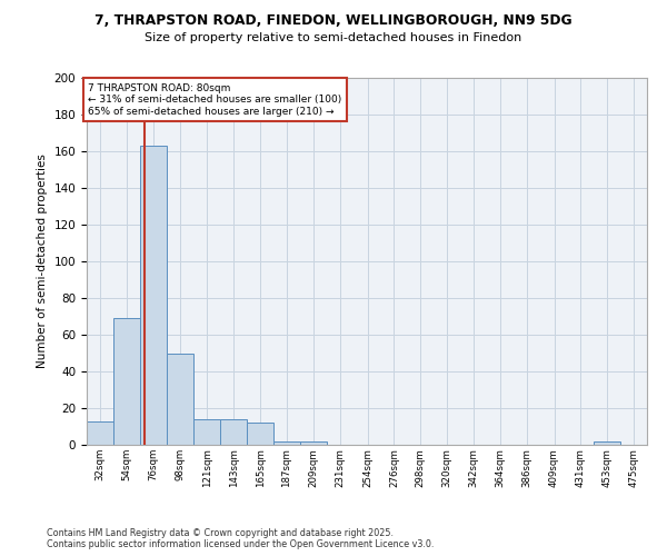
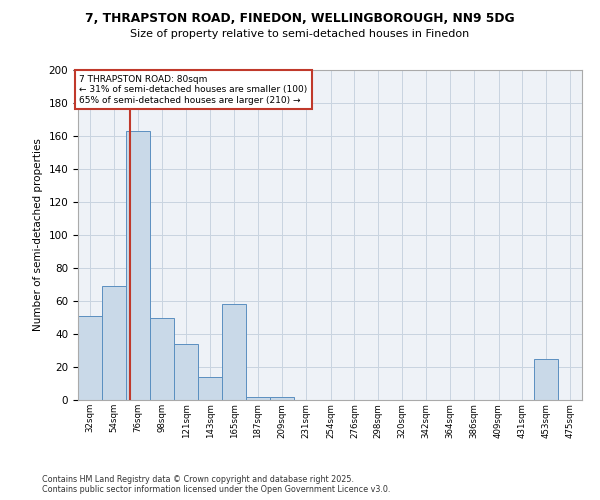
32sqm: 13 -> 51
121sqm: 14 -> 34
165sqm: 12 -> 58
453sqm: 2 -> 25
